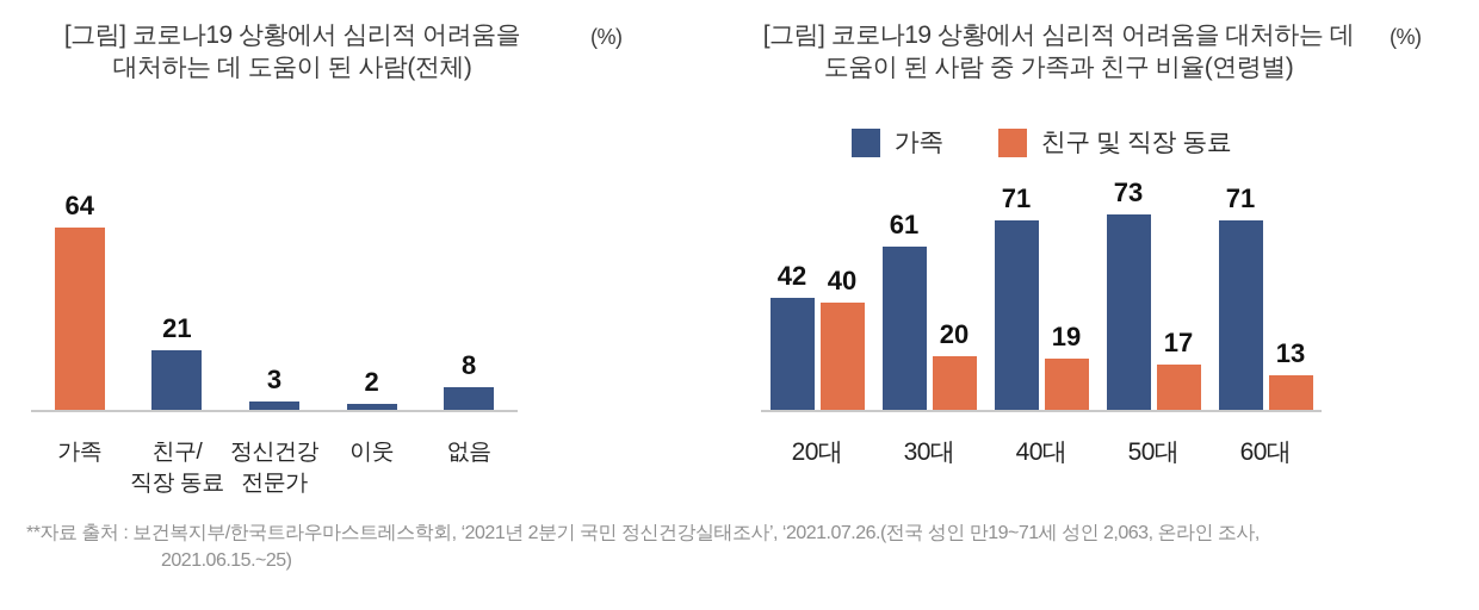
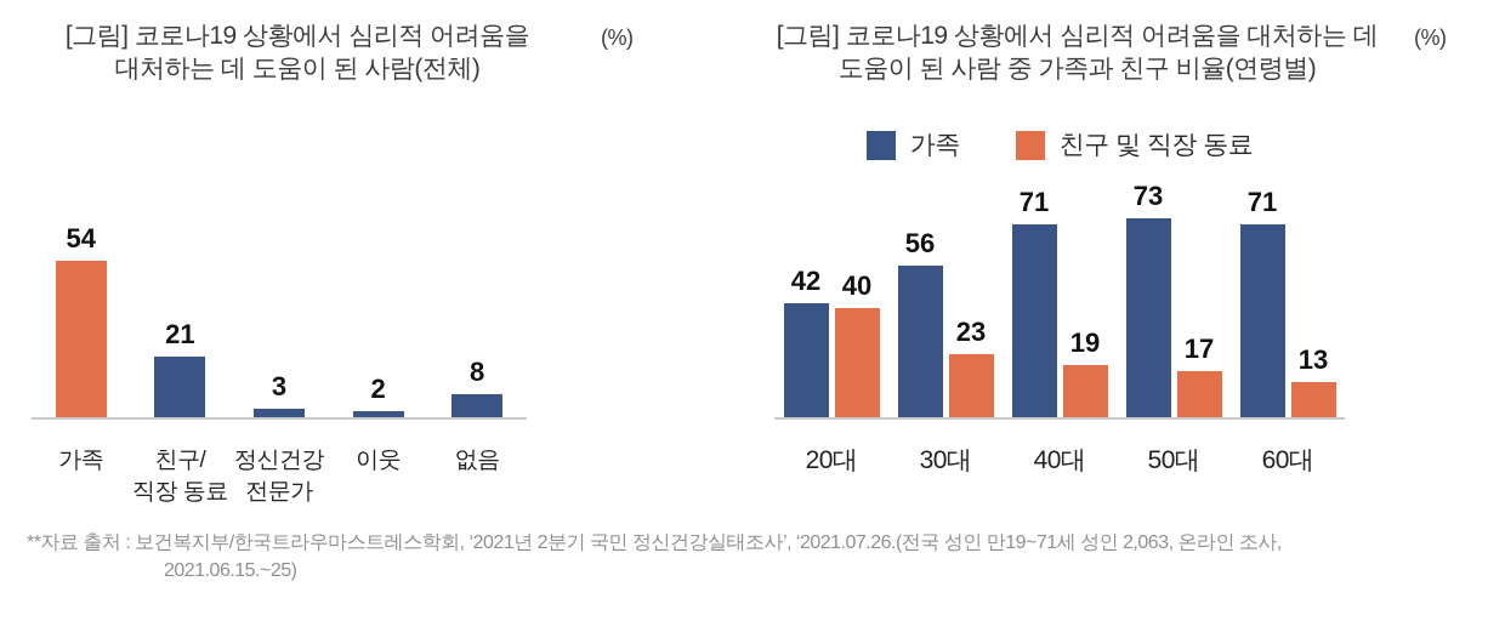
[그림] 코로나19 상황에서 심리적 어려움을 대처하는 데 도움이 된 사람(전체)/가족: 64 -> 54
[그림] 코로나19 상황에서 심리적 어려움을 대처하는 데 도움이 된 사람 중 가족과 친구 비율(연령별)/가족/30대: 61 -> 56
[그림] 코로나19 상황에서 심리적 어려움을 대처하는 데 도움이 된 사람 중 가족과 친구 비율(연령별)/친구 및 직장 동료/30대: 20 -> 23
